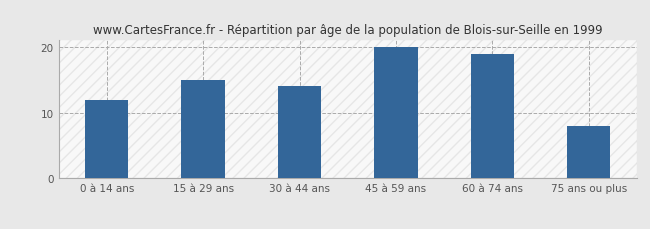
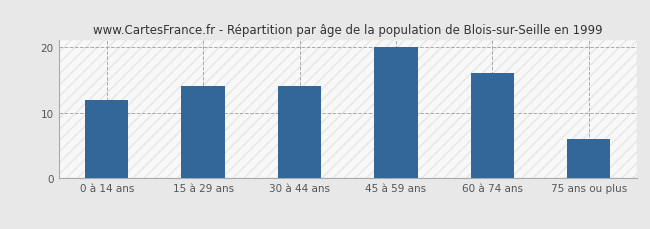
15 à 29 ans: 15 -> 14
60 à 74 ans: 19 -> 16
75 ans ou plus: 8 -> 6
